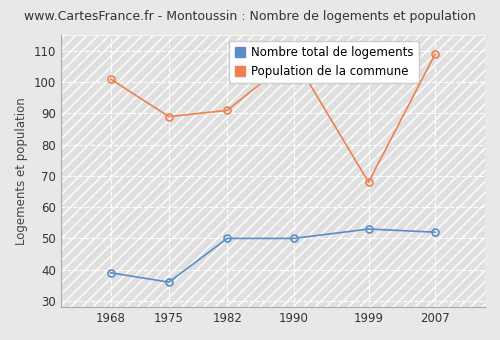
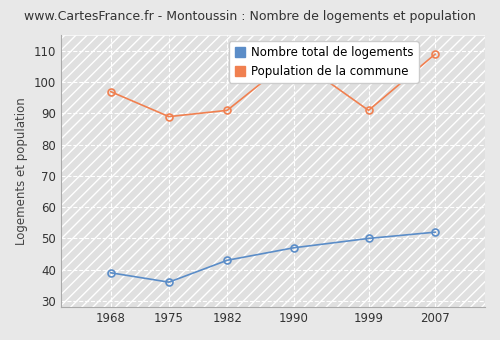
Population de la commune/1968: 101 -> 97
Nombre total de logements/1982: 50 -> 43
Nombre total de logements/1990: 50 -> 47
Nombre total de logements/1999: 53 -> 50
Population de la commune/1999: 68 -> 91
